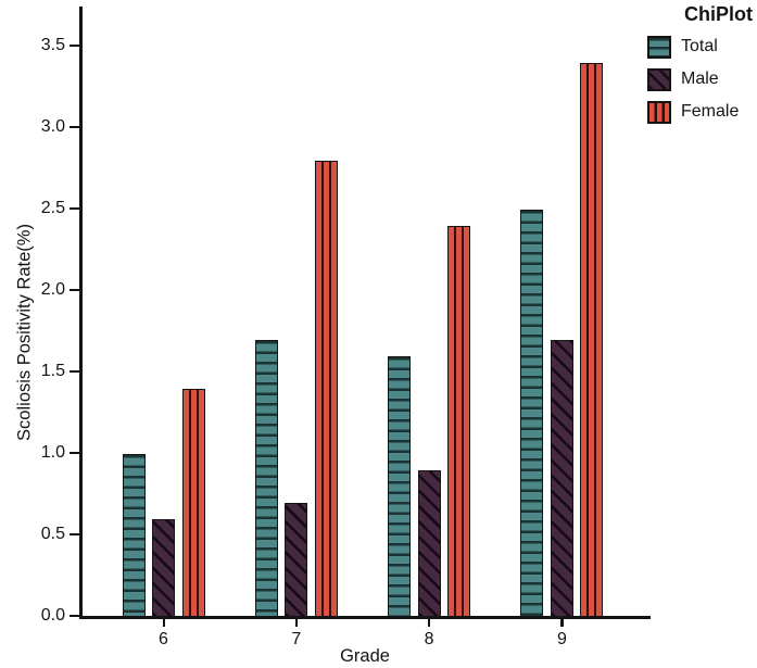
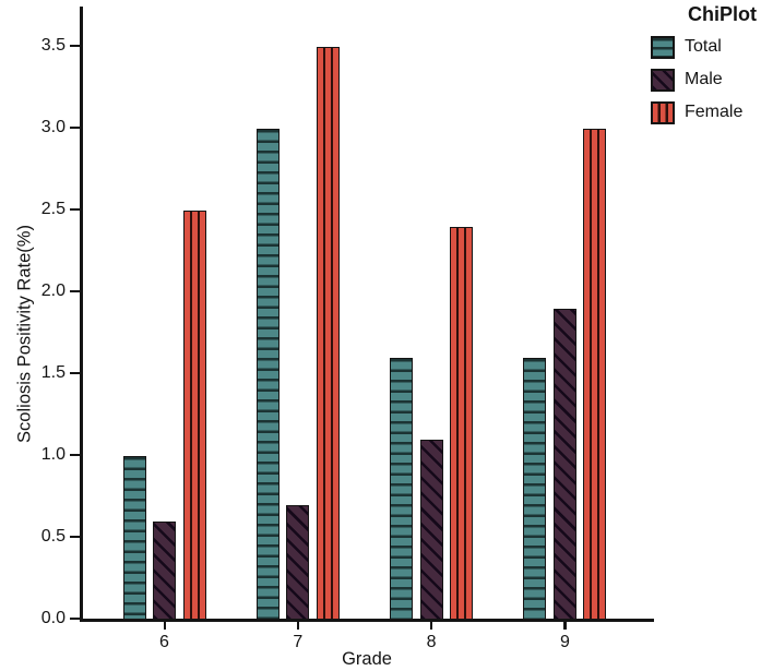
Female/6: 1.4 -> 2.5
Total/7: 1.7 -> 3.0
Female/7: 2.8 -> 3.5
Male/8: 0.9 -> 1.1
Total/9: 2.5 -> 1.6
Male/9: 1.7 -> 1.9
Female/9: 3.4 -> 3.0
